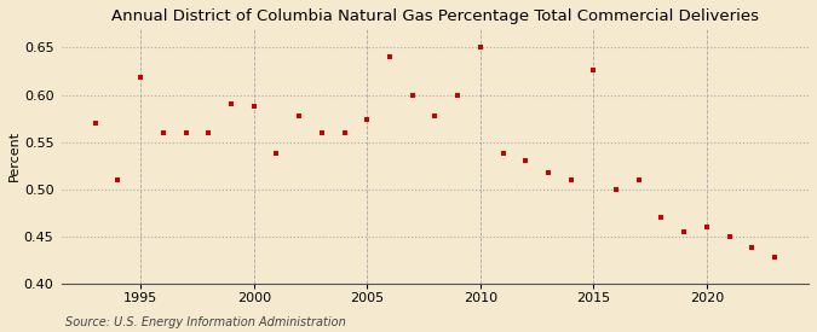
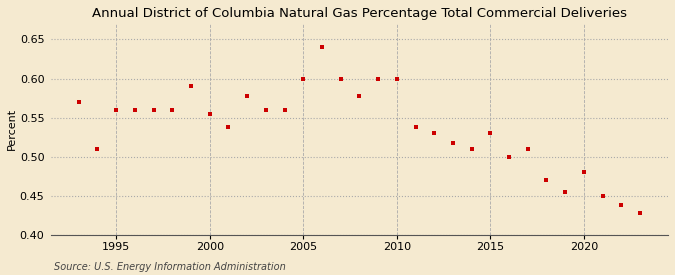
1995: 0.618 -> 0.560
2000: 0.588 -> 0.555
2005: 0.574 -> 0.600
2010: 0.650 -> 0.600
2015: 0.626 -> 0.530
2020: 0.460 -> 0.480
